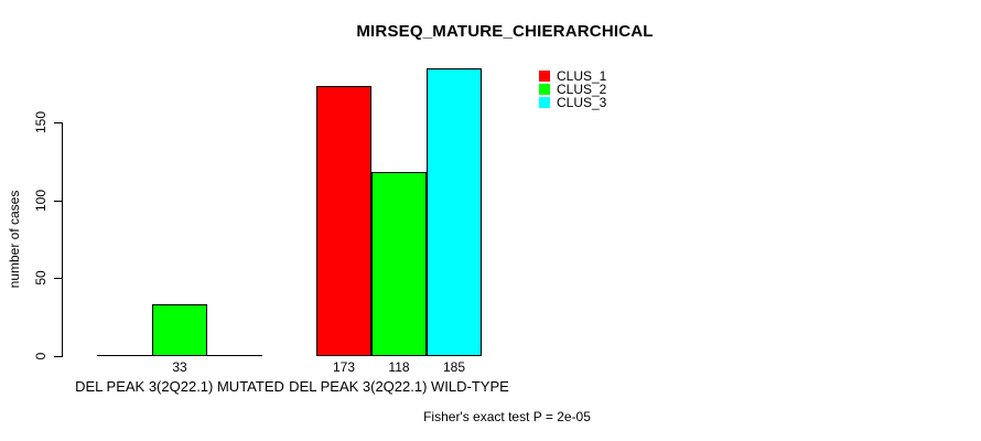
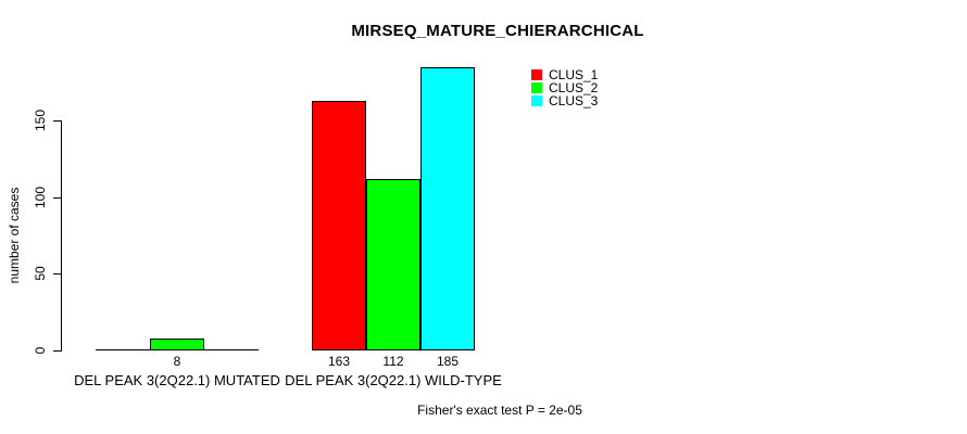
CLUS_2/DEL PEAK 3(2Q22.1) MUTATED: 33 -> 8
CLUS_1/DEL PEAK 3(2Q22.1) WILD-TYPE: 173 -> 163
CLUS_2/DEL PEAK 3(2Q22.1) WILD-TYPE: 118 -> 112
